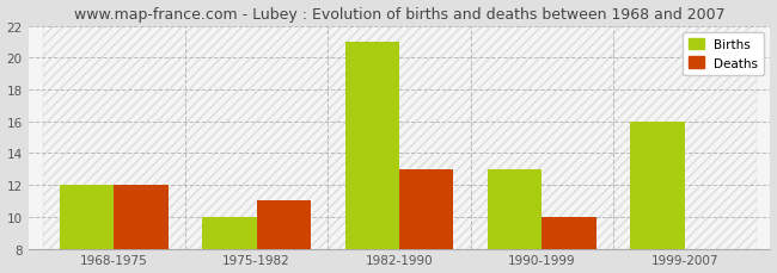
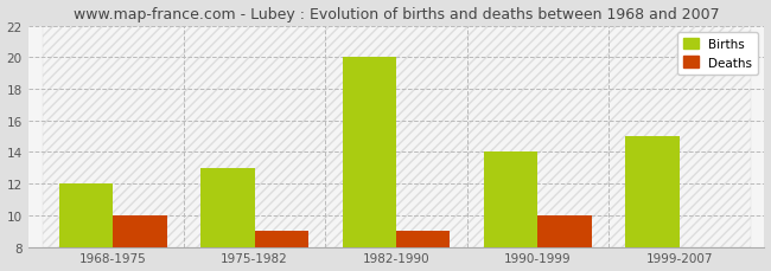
Deaths/1968-1975: 12 -> 10
Births/1975-1982: 10 -> 13
Deaths/1975-1982: 11 -> 9
Births/1982-1990: 21 -> 20
Deaths/1982-1990: 13 -> 9
Births/1990-1999: 13 -> 14
Births/1999-2007: 16 -> 15
